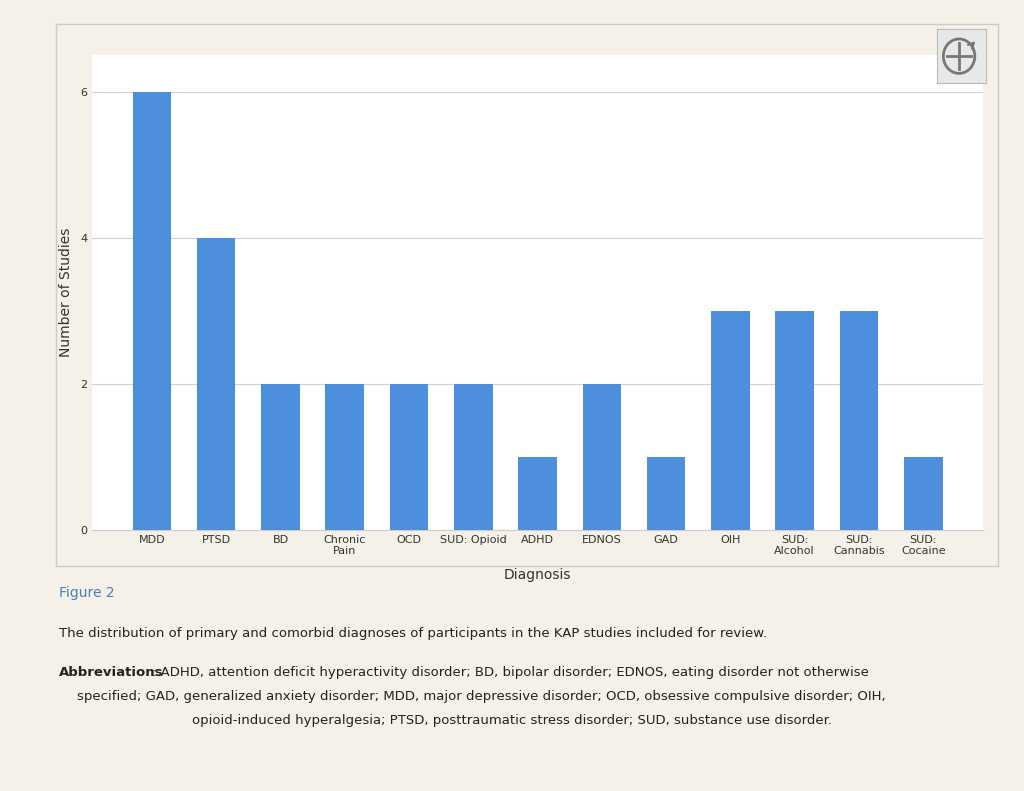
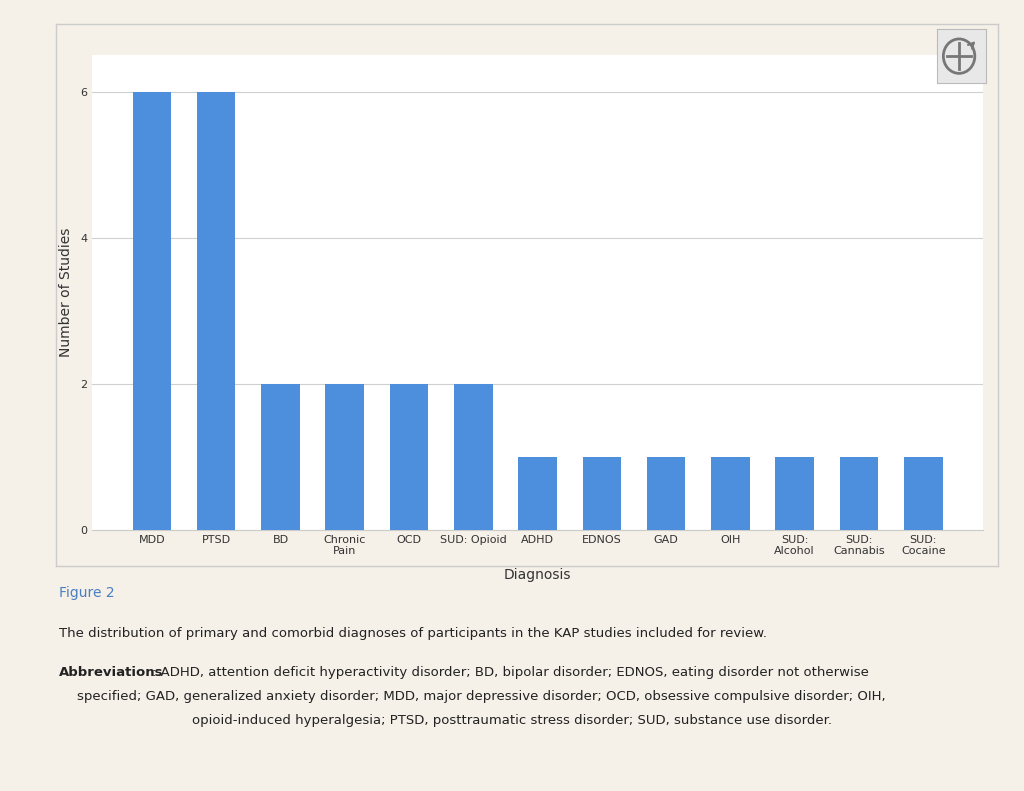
PTSD: 4 -> 6
EDNOS: 2 -> 1
OIH: 3 -> 1
SUD: Alcohol: 3 -> 1
SUD: Cannabis: 3 -> 1
